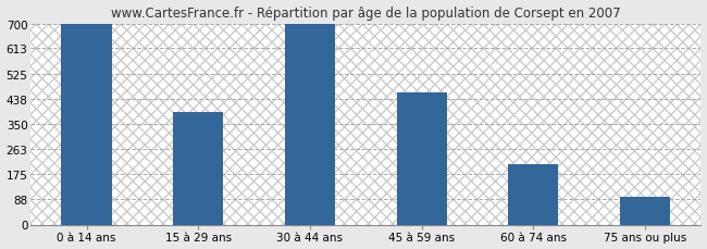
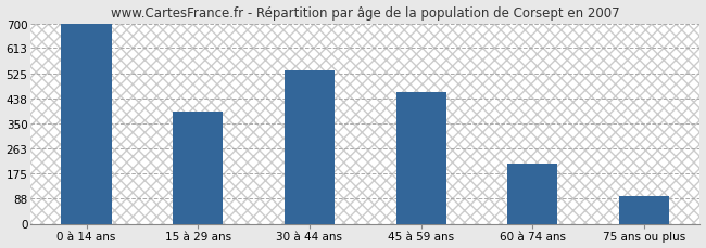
30 à 44 ans: 700 -> 535
